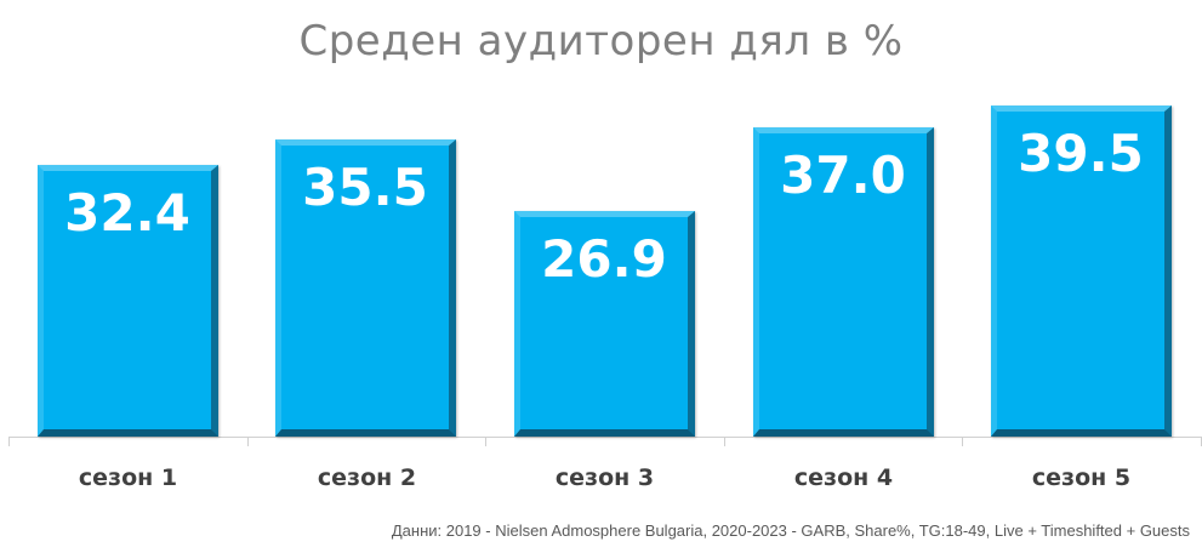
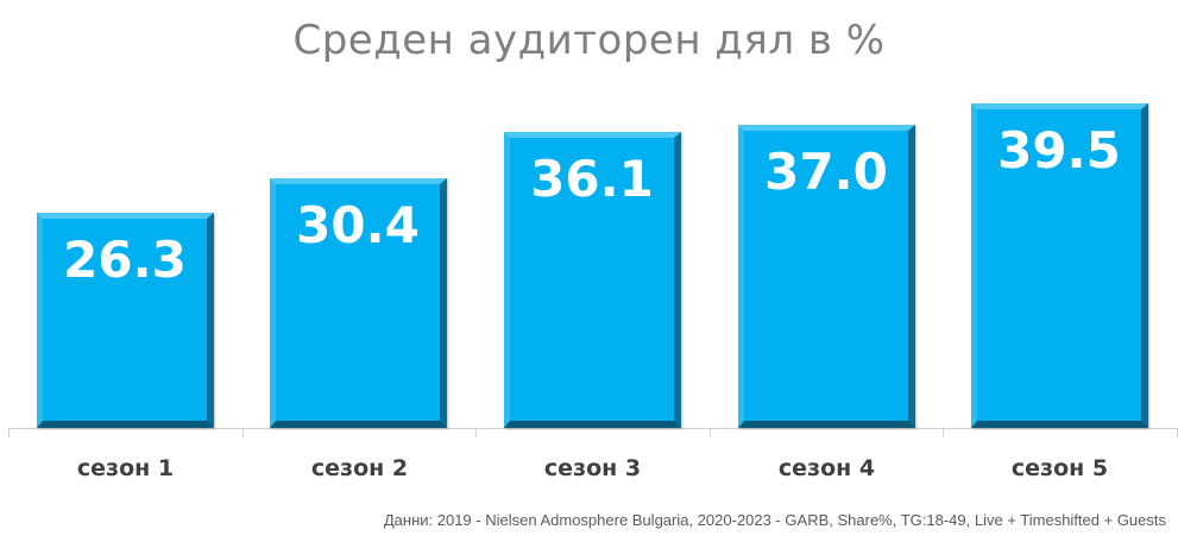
сезон 1: 32.4 -> 26.3
сезон 2: 35.5 -> 30.4
сезон 3: 26.9 -> 36.1
